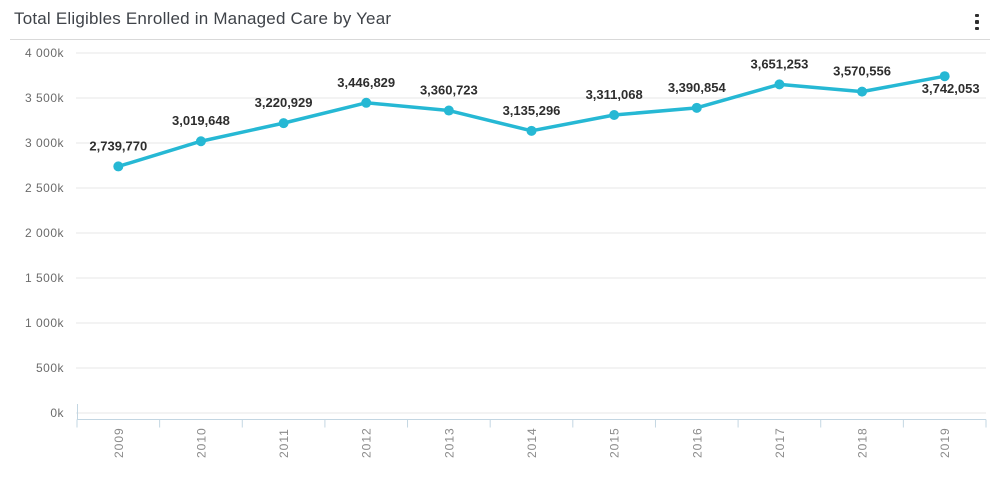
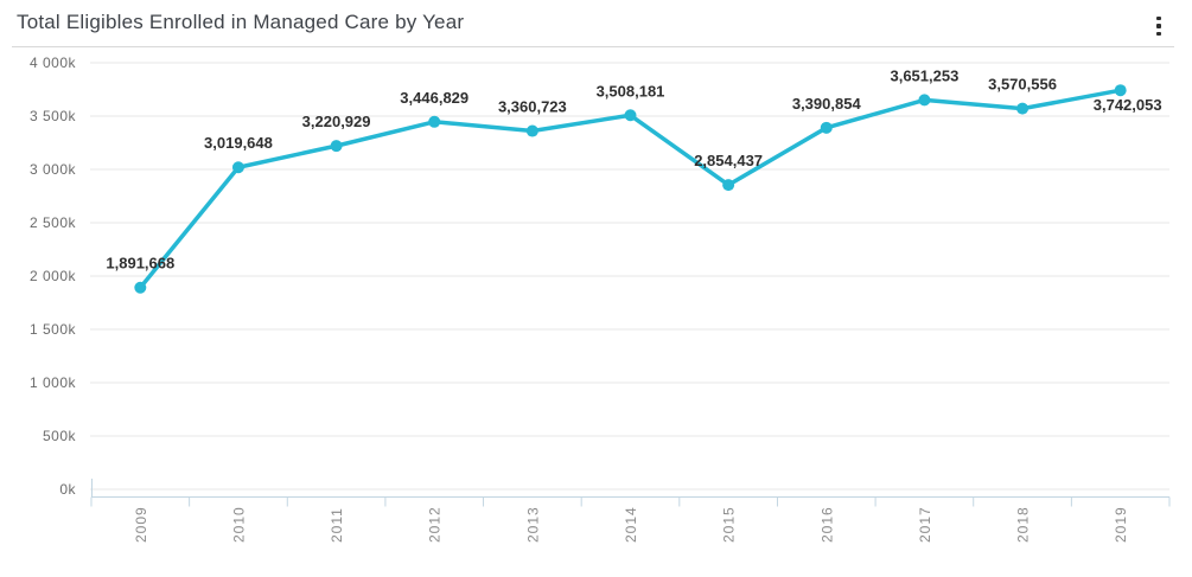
2009: 2,739,770 -> 1,891,668
2014: 3,135,296 -> 3,508,181
2015: 3,311,068 -> 2,854,437
